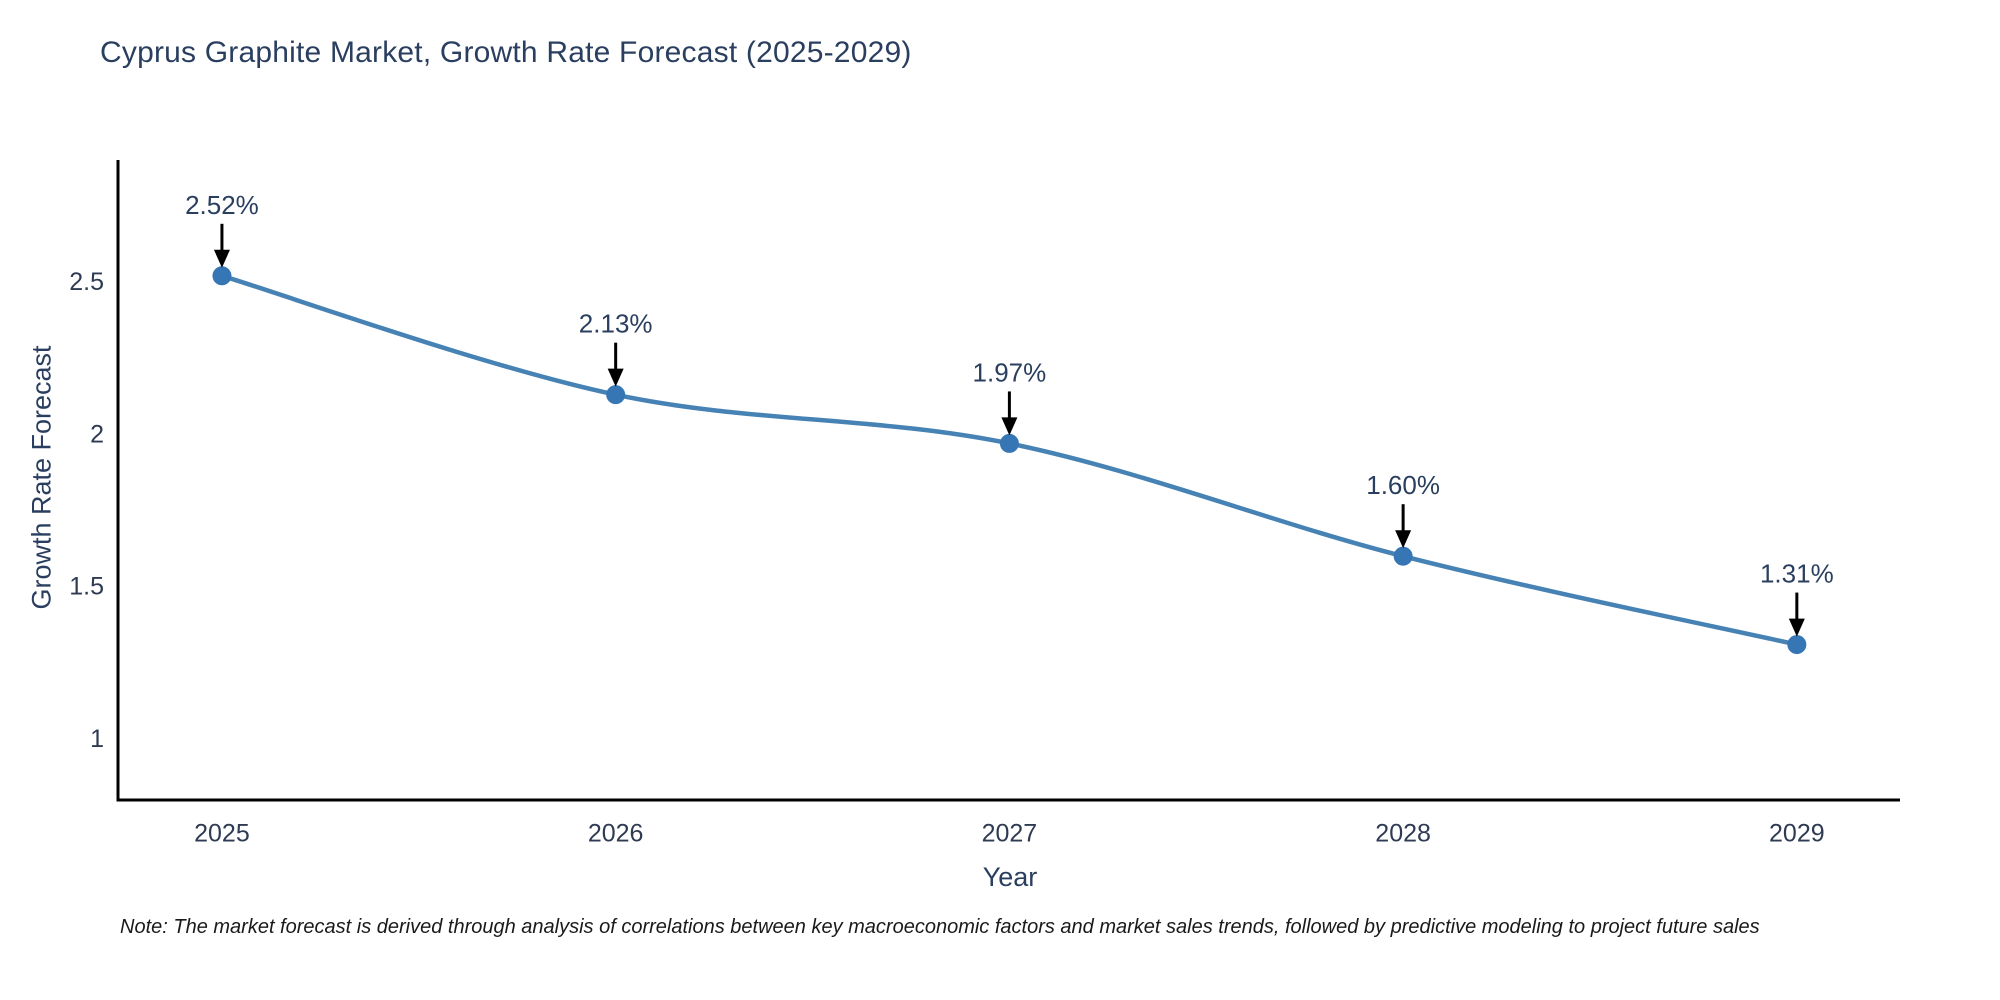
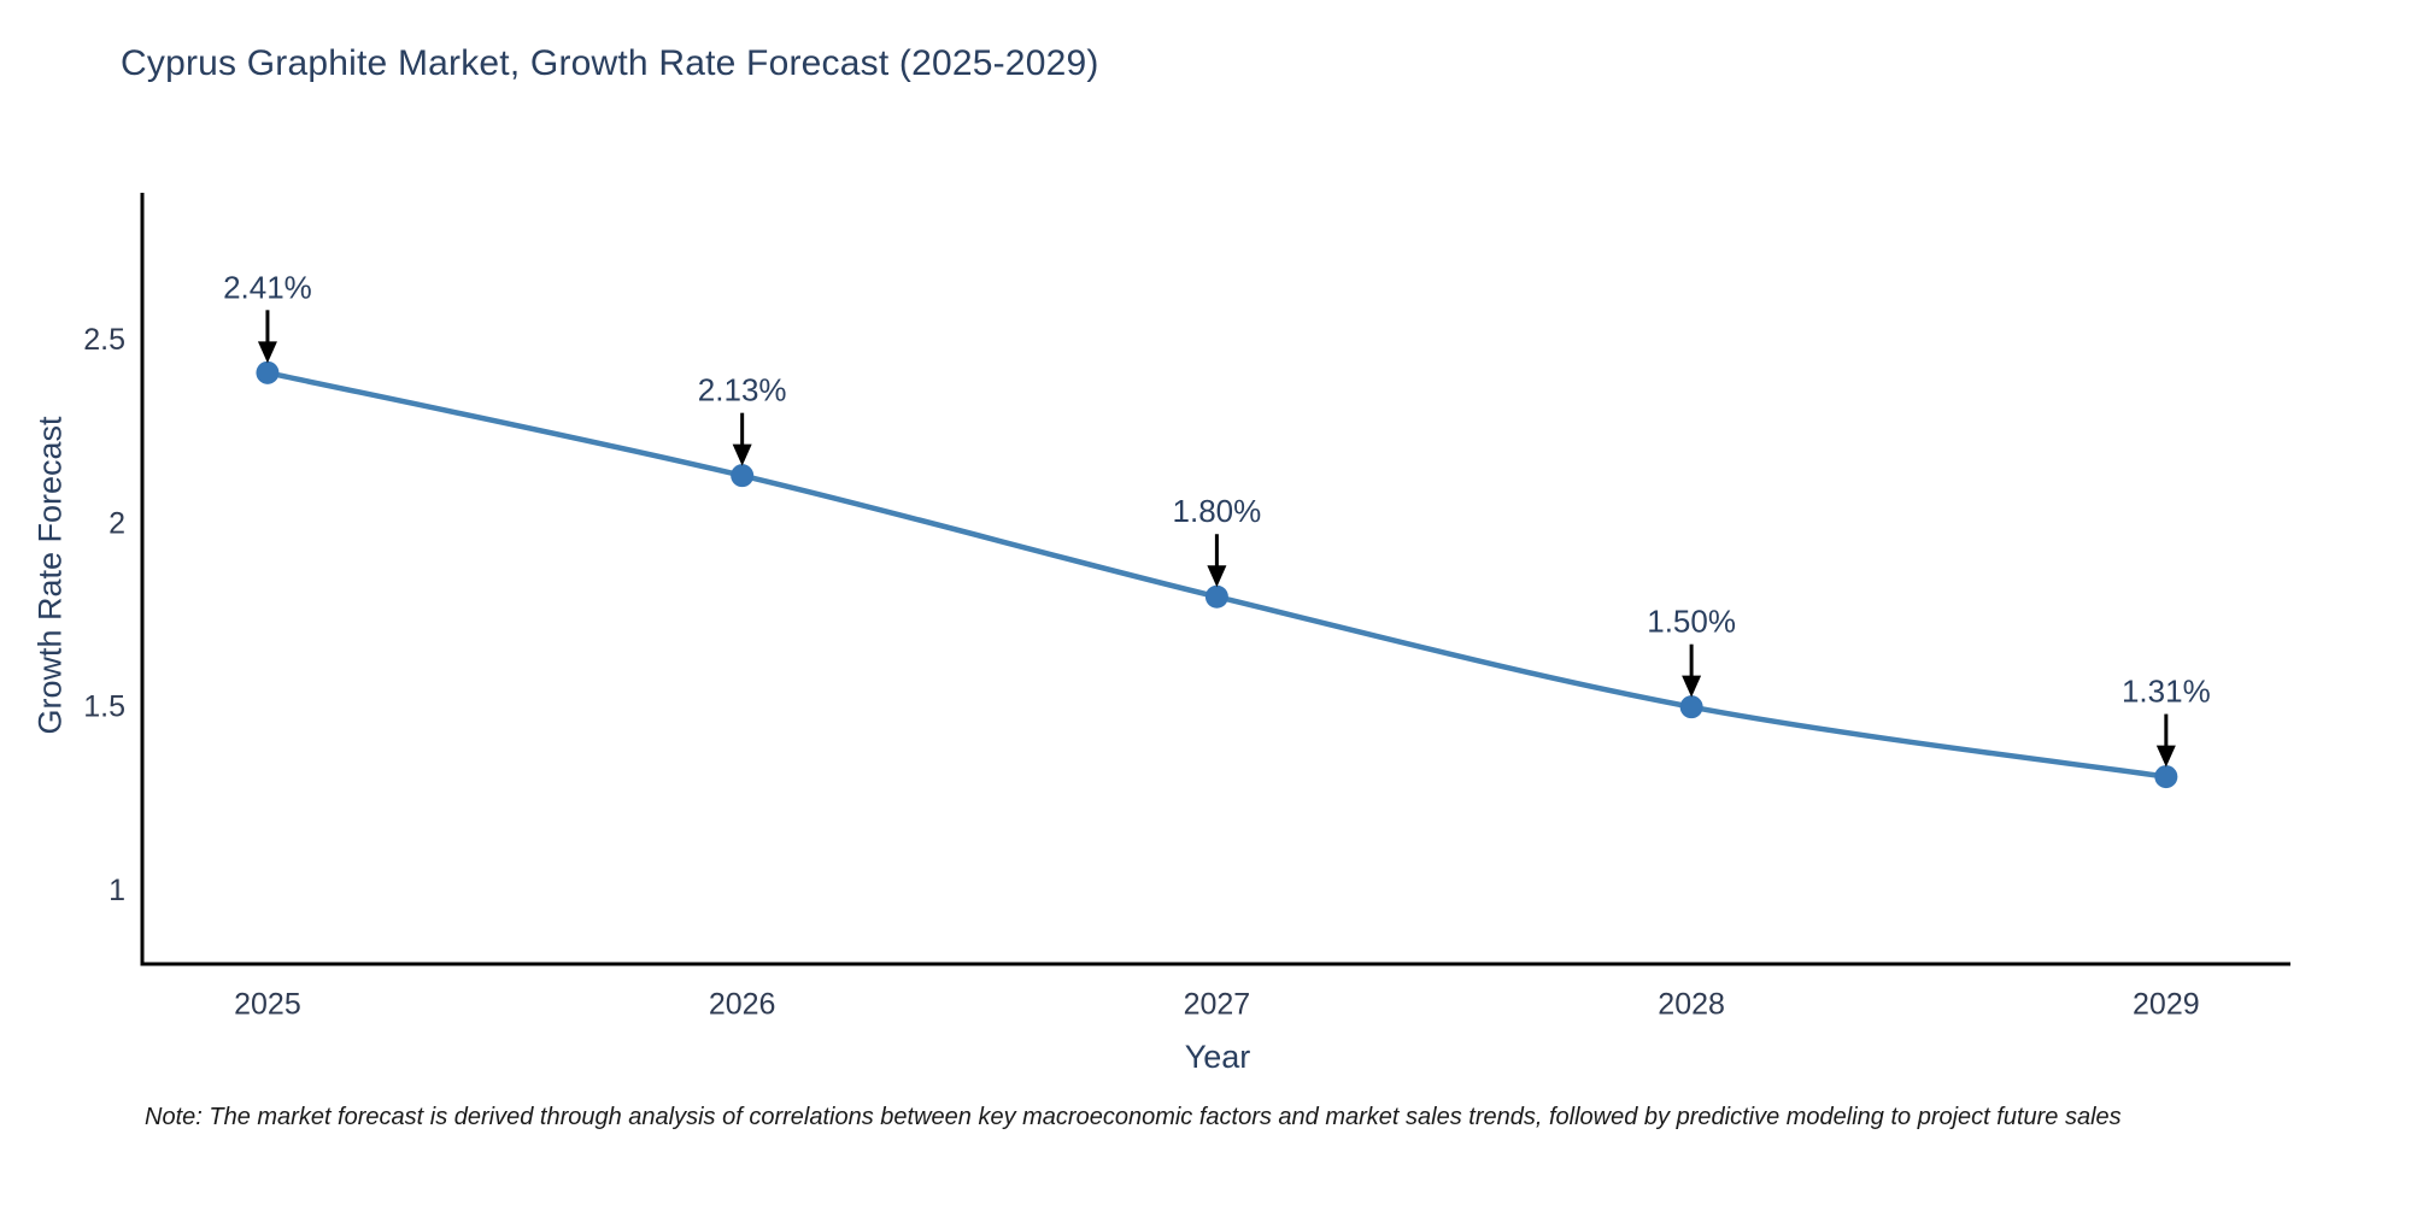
2025: 2.52% -> 2.41%
2027: 1.97% -> 1.80%
2028: 1.60% -> 1.50%
